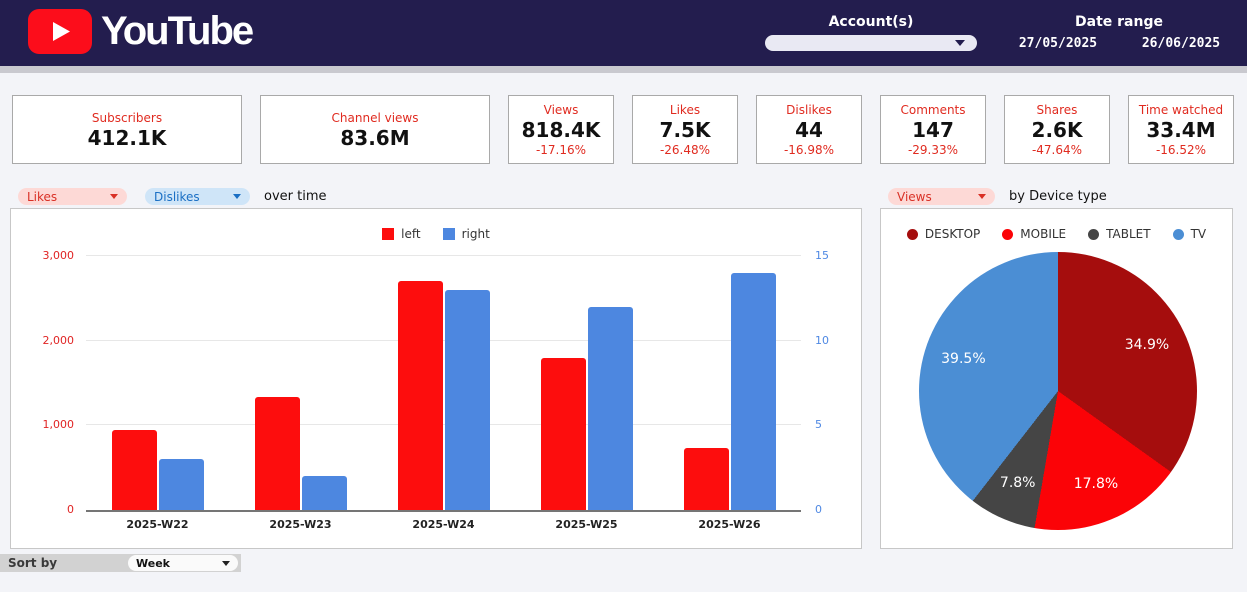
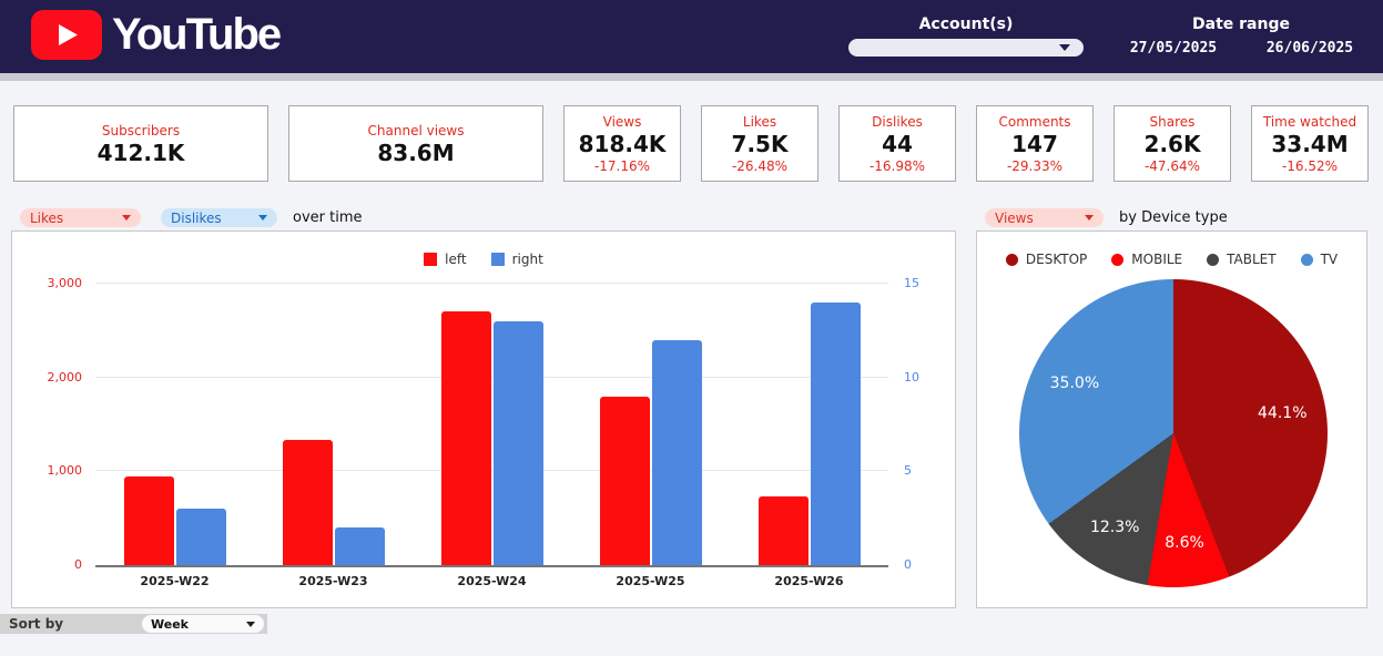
Views by Device type/DESKTOP: 34.9% -> 44.1%
Views by Device type/MOBILE: 17.8% -> 8.6%
Views by Device type/TABLET: 7.8% -> 12.3%
Views by Device type/TV: 39.5% -> 35.0%
